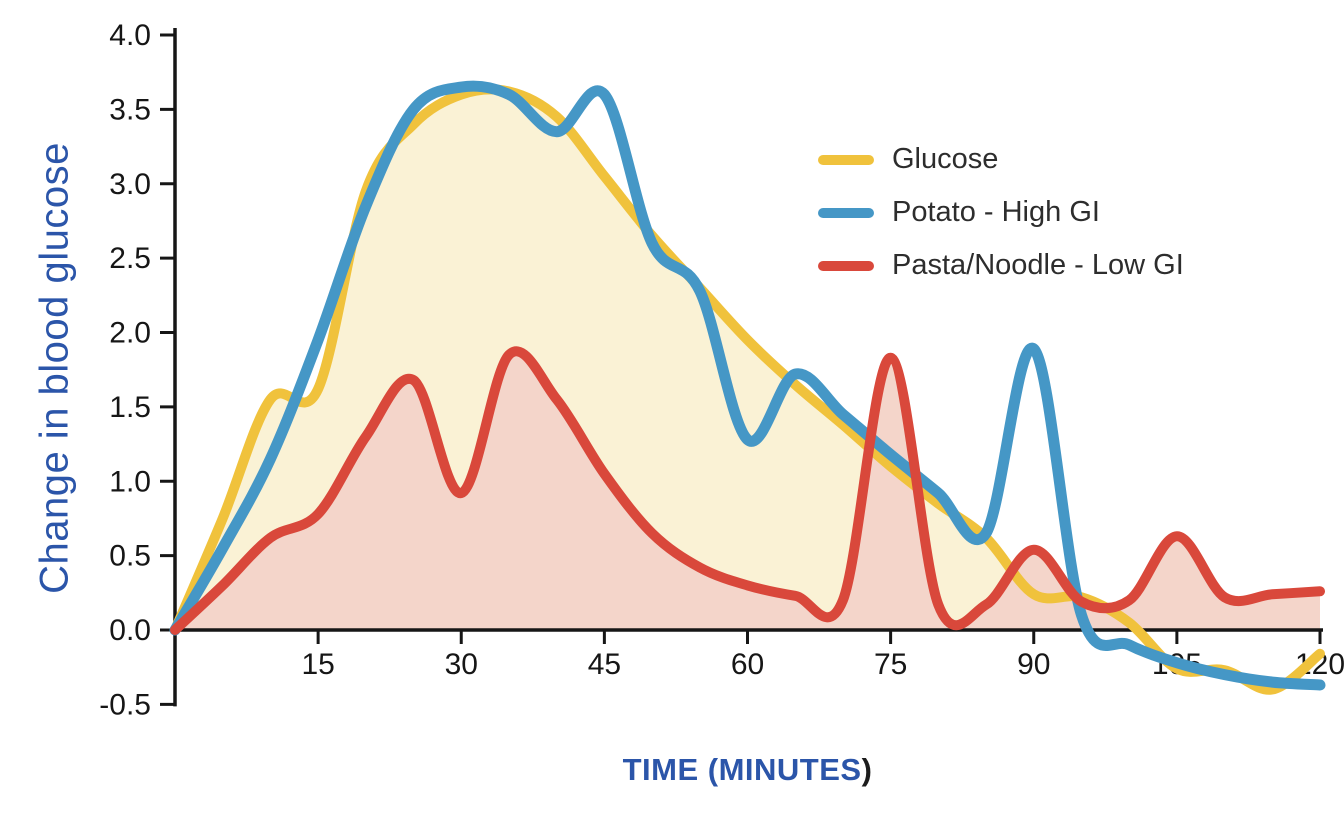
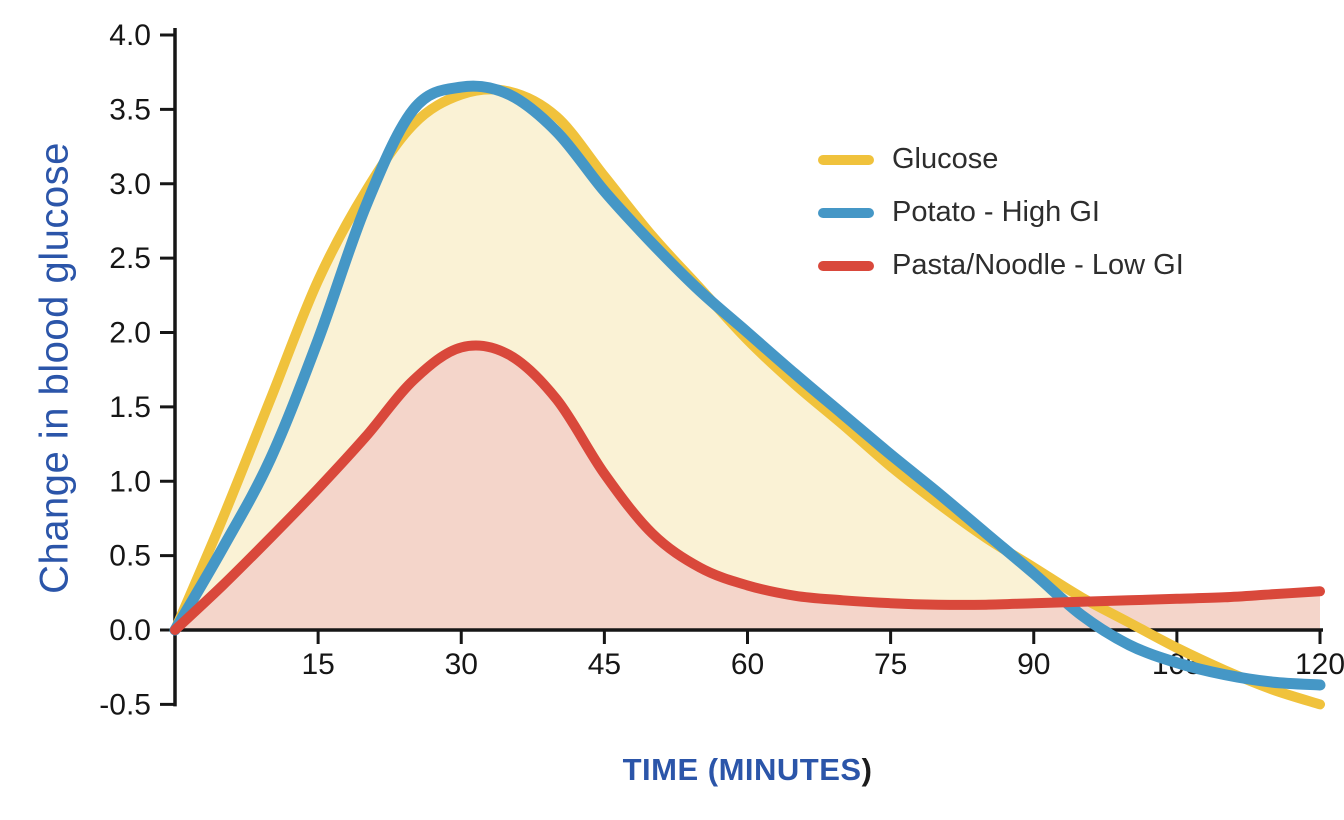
Glucose/15: 1.62 -> 2.35
Pasta/Noodle - Low GI/15: 0.78 -> 0.95
Pasta/Noodle - Low GI/30: 0.92 -> 1.90
Potato - High GI/45: 3.60 -> 2.95
Potato - High GI/60: 1.28 -> 2.00
Pasta/Noodle - Low GI/75: 1.83 -> 0.18
Glucose/90: 0.24 -> 0.42
Potato - High GI/90: 1.89 -> 0.38
Pasta/Noodle - Low GI/90: 0.54 -> 0.18
Glucose/105: -0.26 -> -0.12
Pasta/Noodle - Low GI/105: 0.63 -> 0.21
Glucose/120: -0.16 -> -0.50
